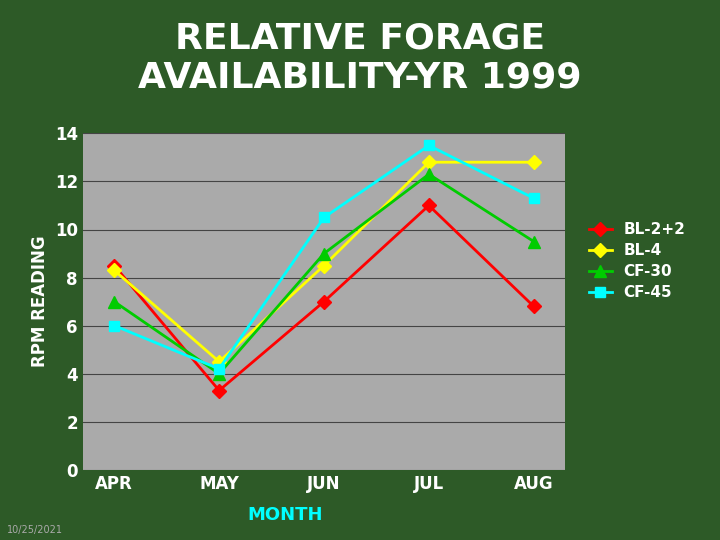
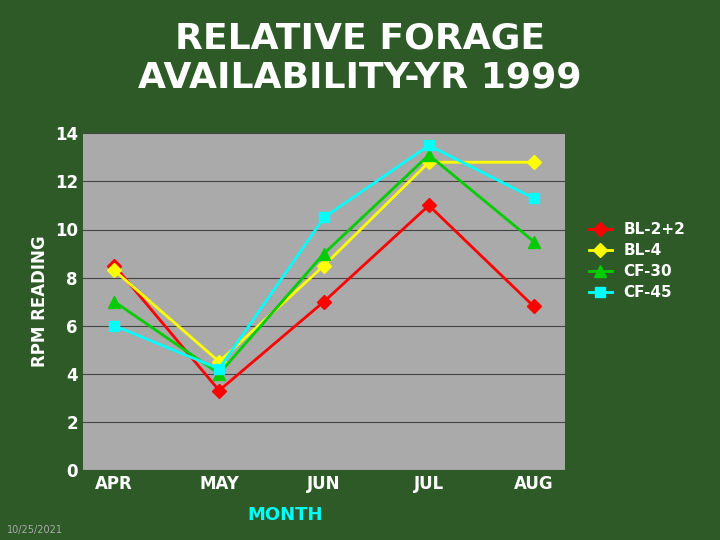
CF-30/JUL: 12.3 -> 13.1
